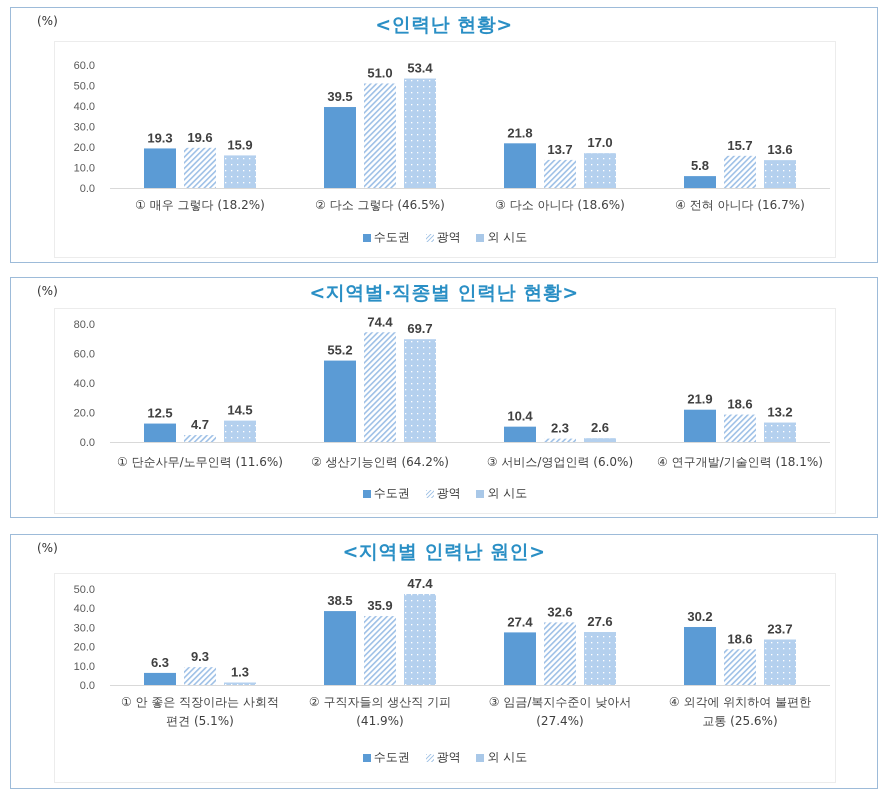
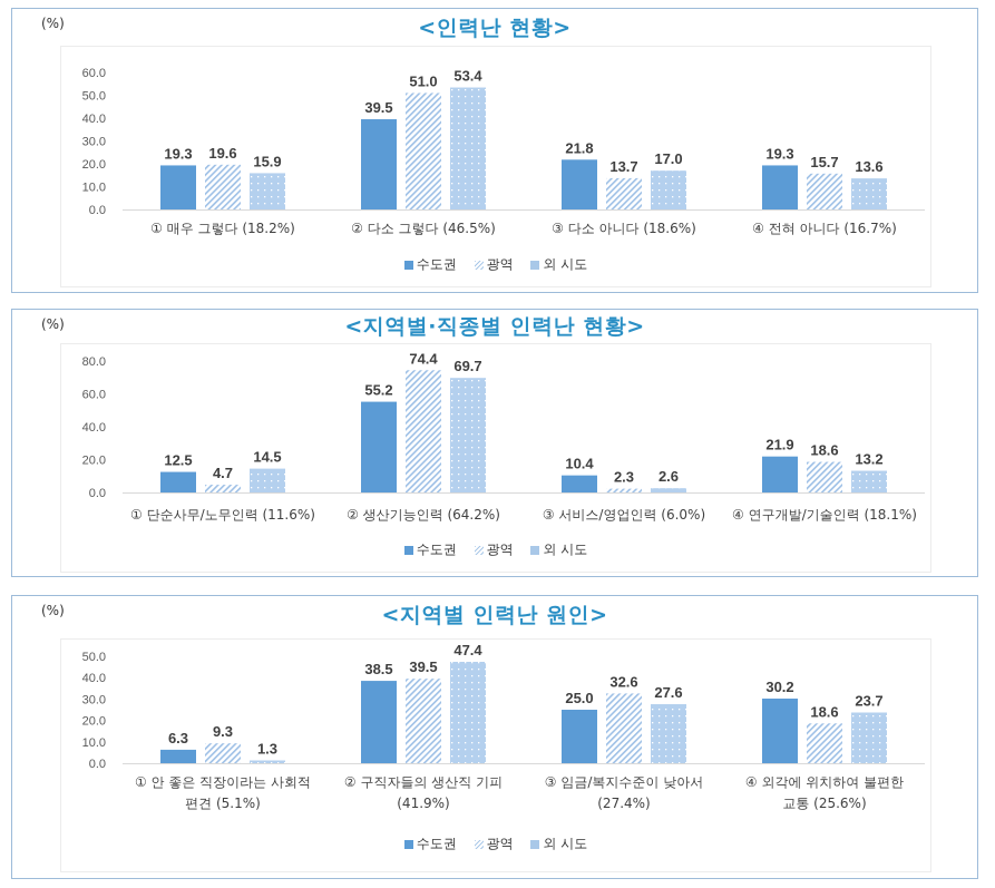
<인력난 현황>/수도권/④ 전혀 아니다 (16.7%): 5.8 -> 19.3
<지역별 인력난 원인>/광역/② 구직자들의 생산직 기피 (41.9%): 35.9 -> 39.5
<지역별 인력난 원인>/수도권/③ 임금/복지수준이 낮아서 (27.4%): 27.4 -> 25.0
